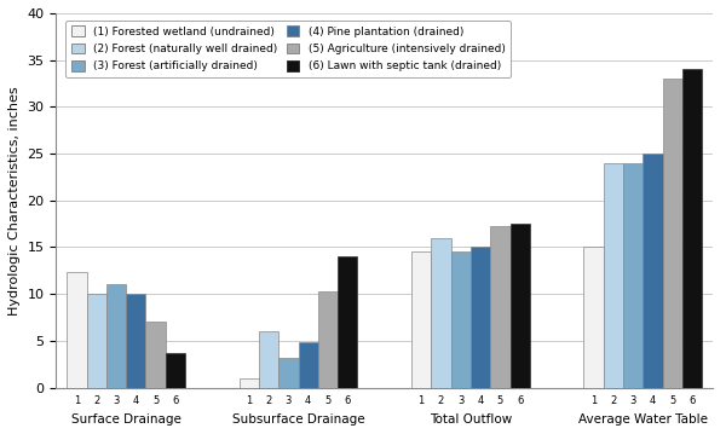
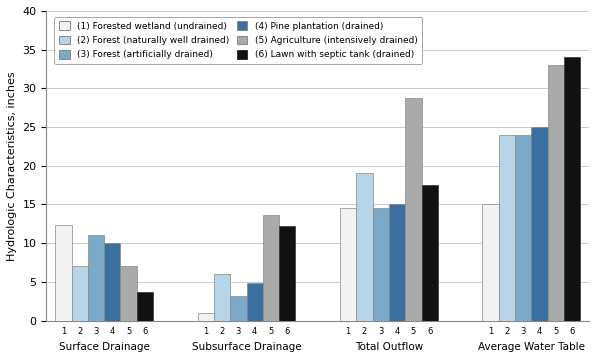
(2) Forest (naturally well drained)/Surface Drainage: 10 -> 7
(5) Agriculture (intensively drained)/Subsurface Drainage: 10.3 -> 13.6
(6) Lawn with septic tank (drained)/Subsurface Drainage: 14.0 -> 12.2
(2) Forest (naturally well drained)/Total Outflow: 16 -> 19
(5) Agriculture (intensively drained)/Total Outflow: 17.2 -> 28.8
